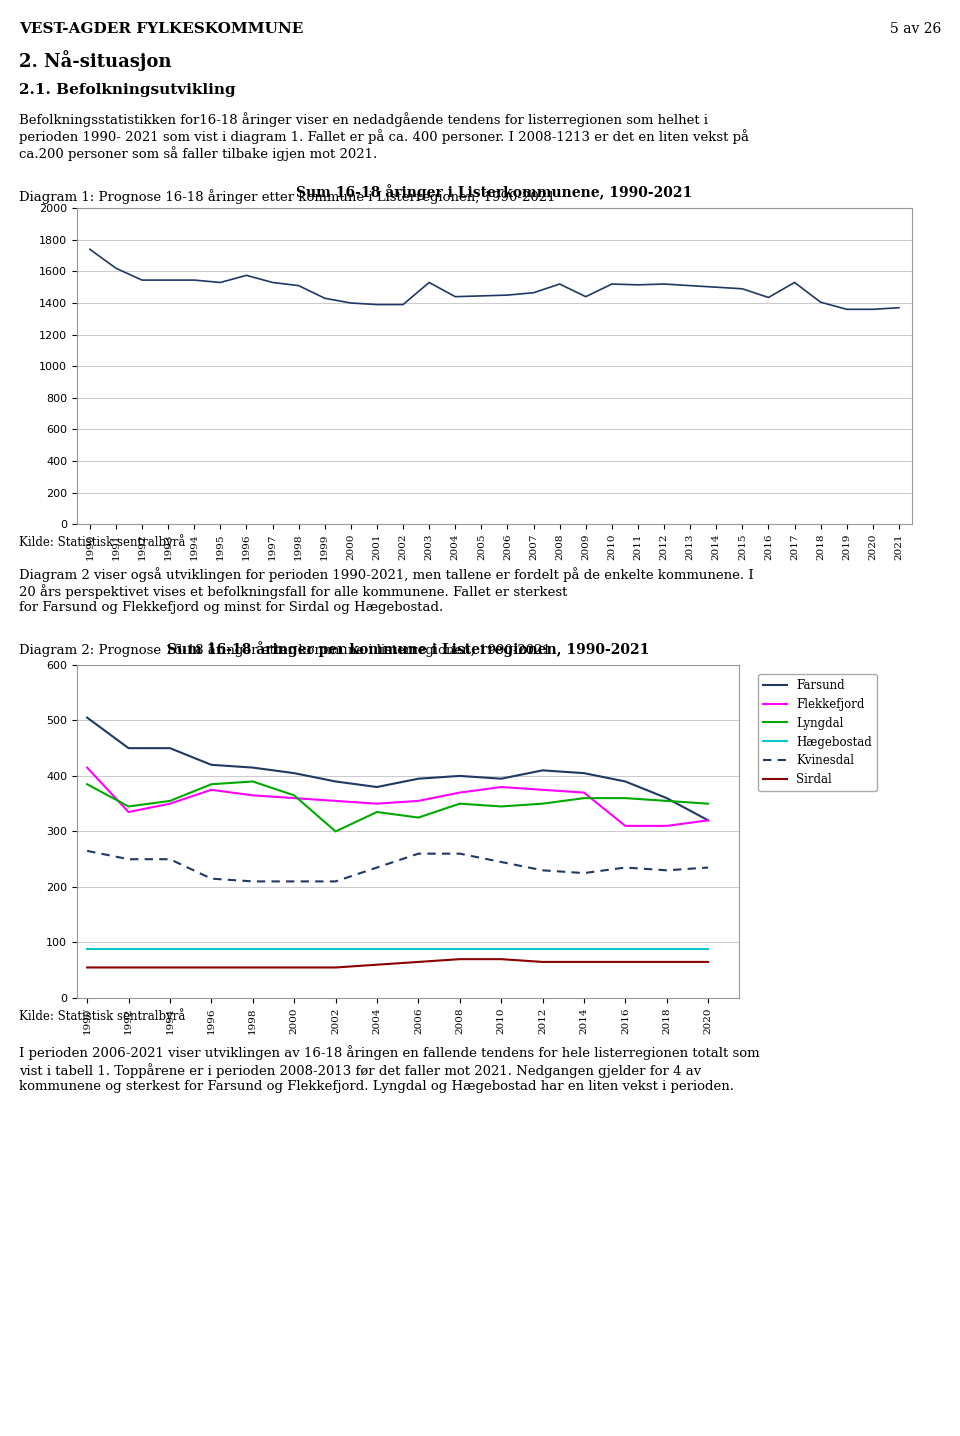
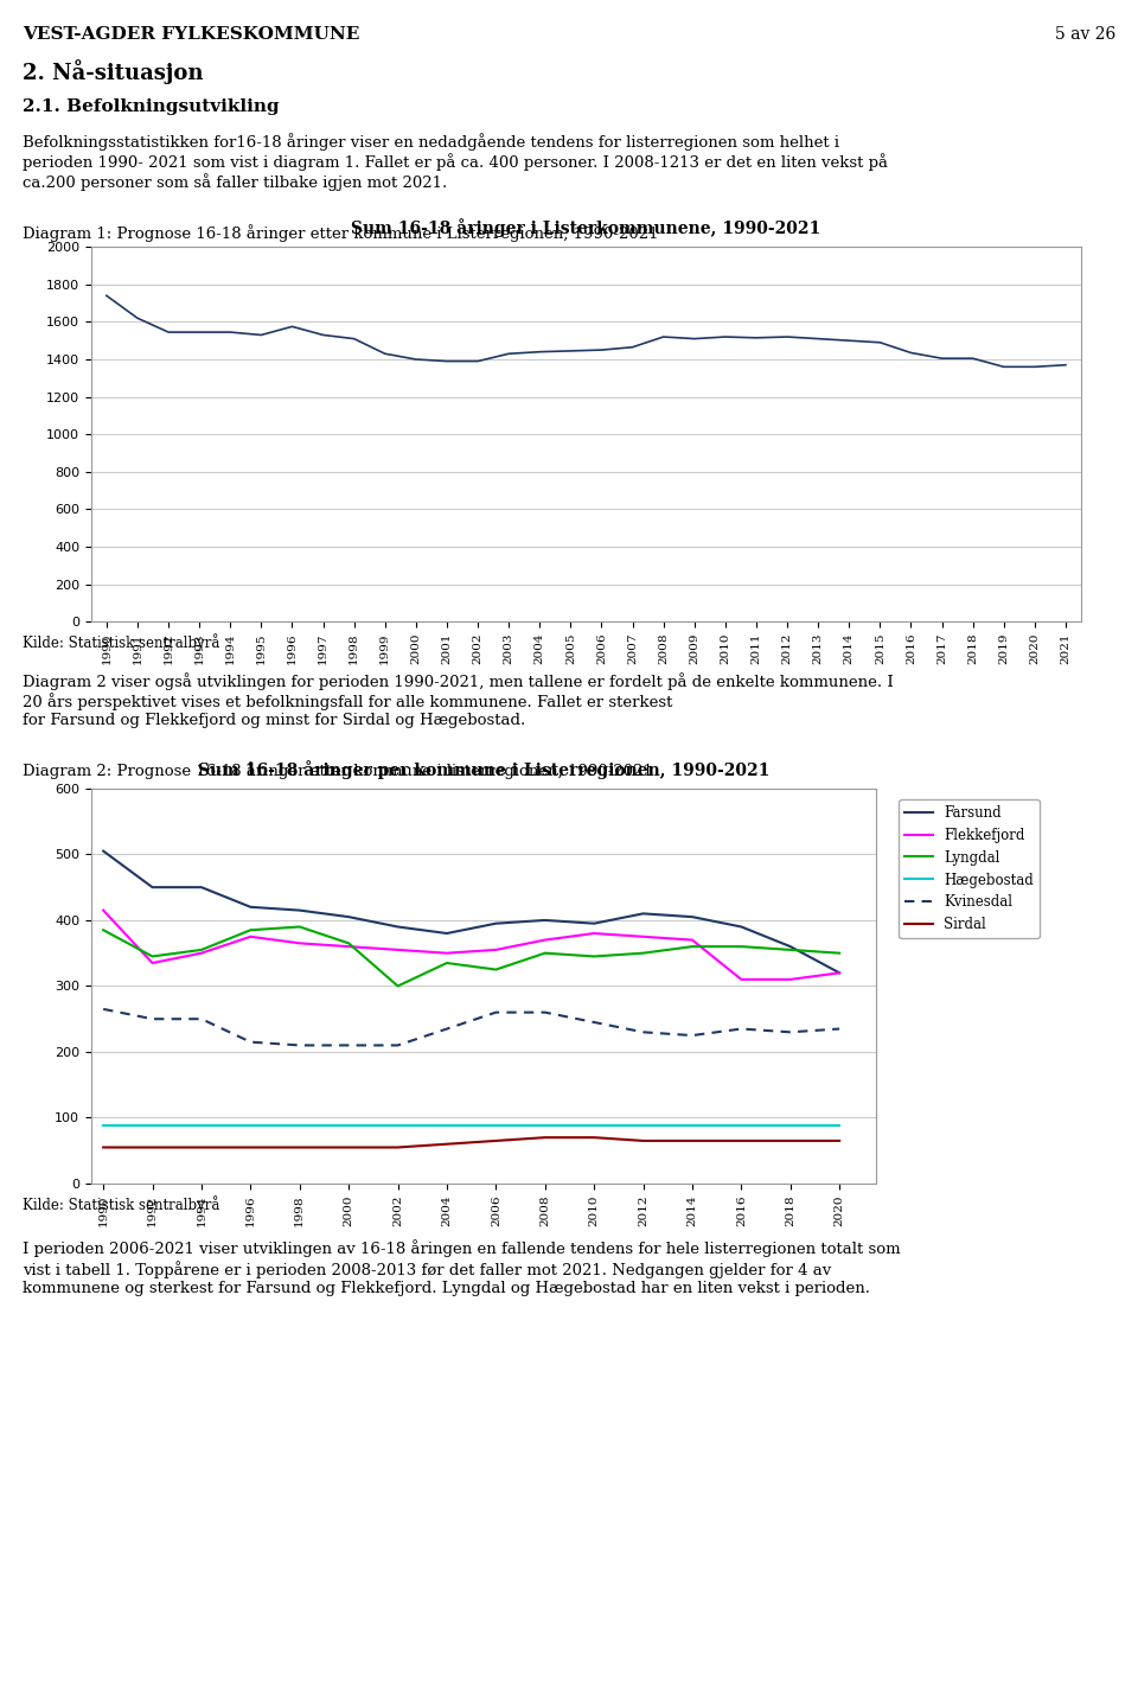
2003: 1530 -> 1430
2009: 1440 -> 1510
2017: 1530 -> 1400
